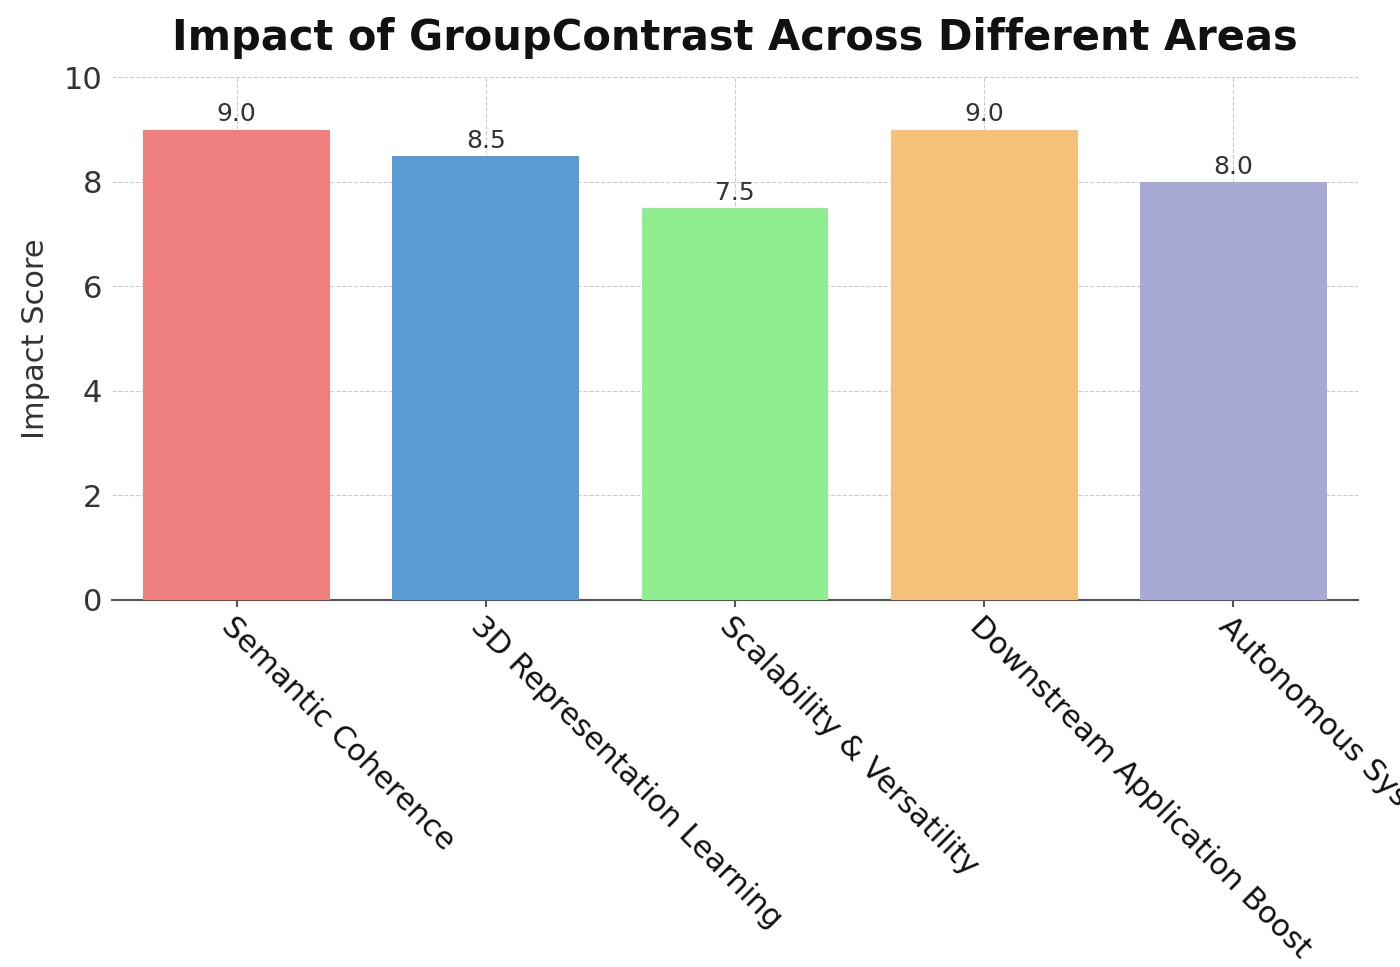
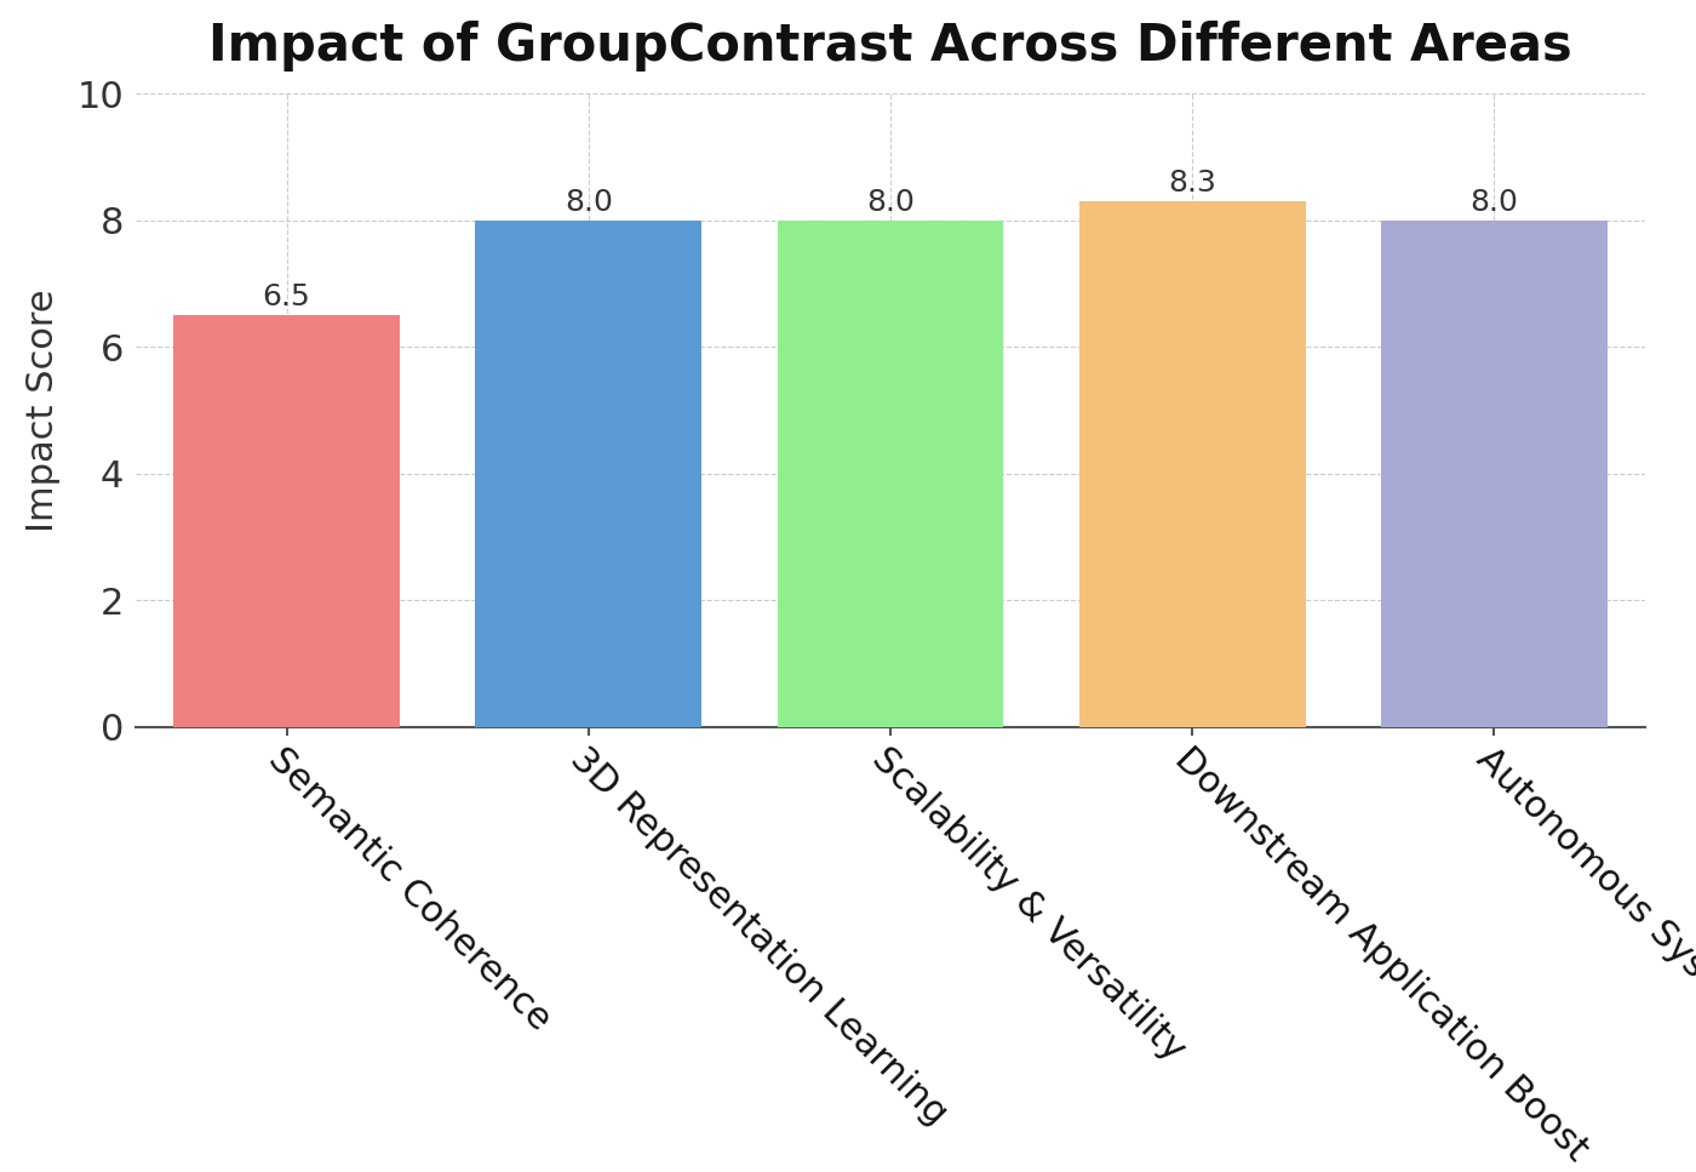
Semantic Coherence: 9.0 -> 6.5
3D Representation Learning: 8.5 -> 8.0
Scalability & Versatility: 7.5 -> 8.0
Downstream Application Boost: 9.0 -> 8.3
